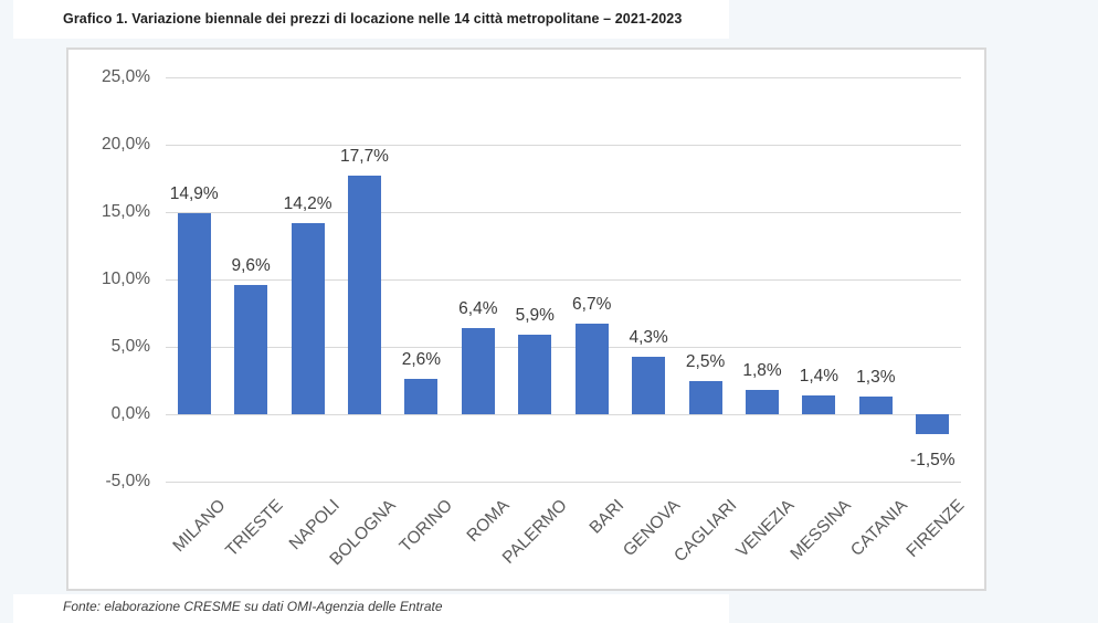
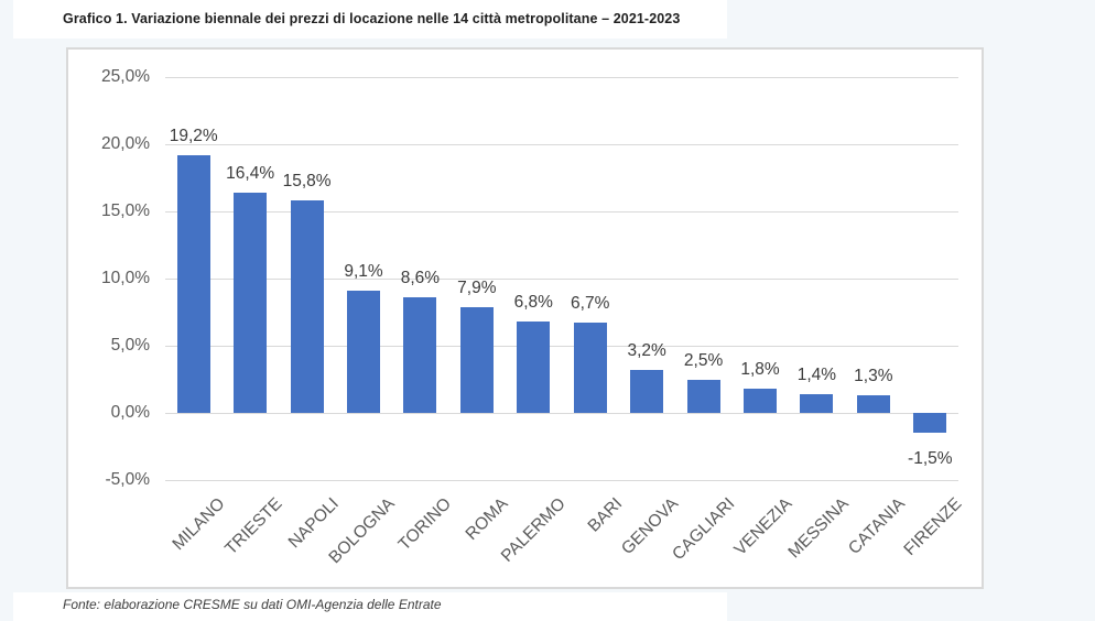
MILANO: 14,9% -> 19,2%
TRIESTE: 9,6% -> 16,4%
NAPOLI: 14,2% -> 15,8%
BOLOGNA: 17,7% -> 9,1%
TORINO: 2,6% -> 8,6%
ROMA: 6,4% -> 7,9%
PALERMO: 5,9% -> 6,8%
GENOVA: 4,3% -> 3,2%
